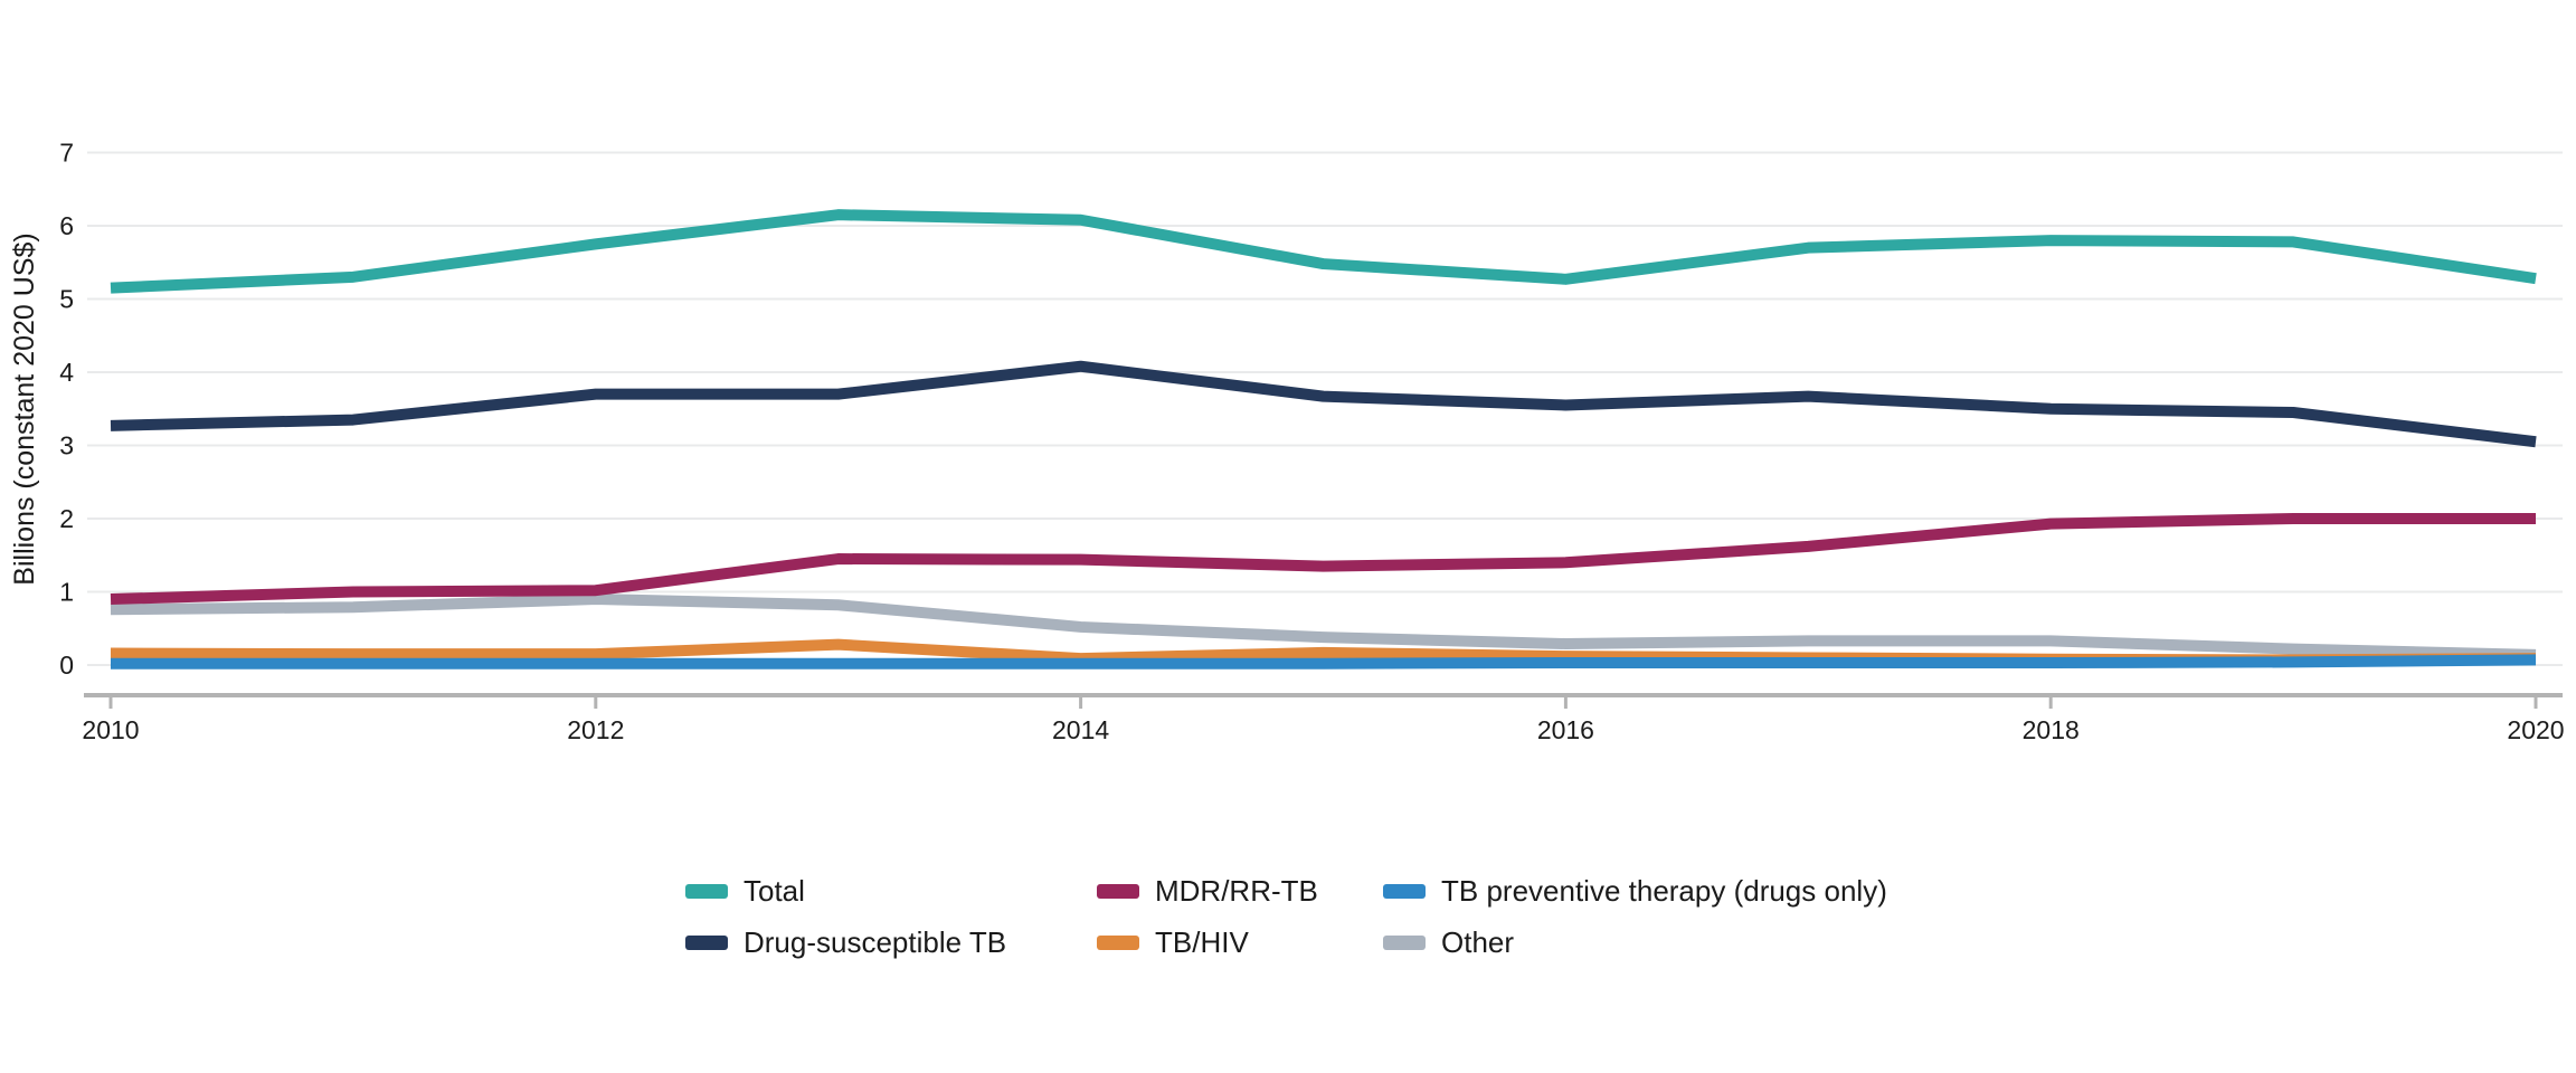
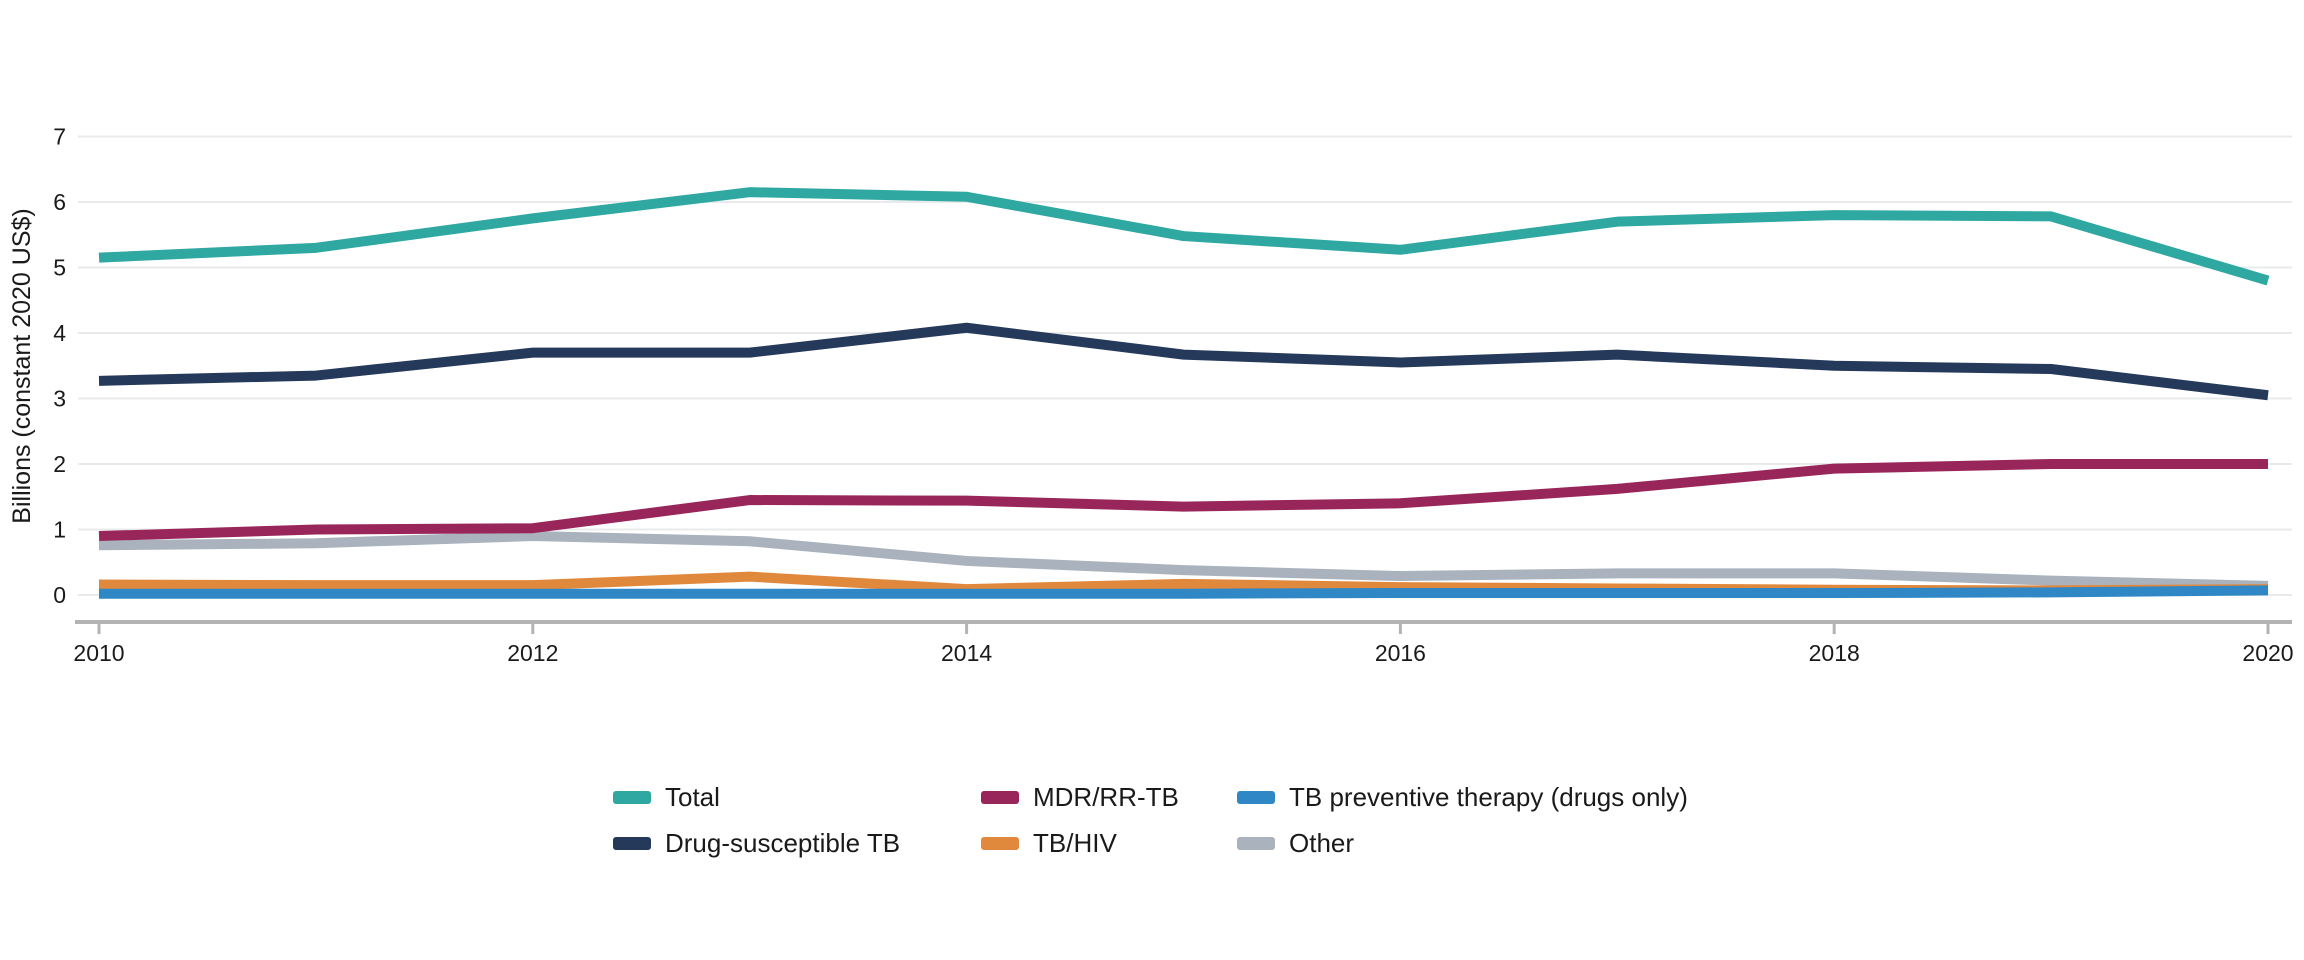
Total/2020: 5.3 -> 4.8
